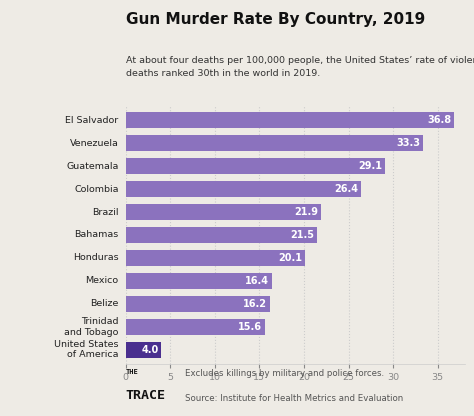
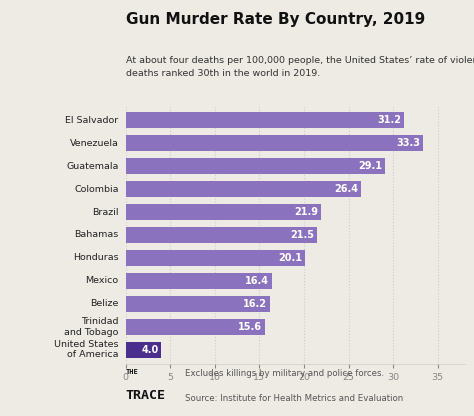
El Salvador: 36.8 -> 31.2
